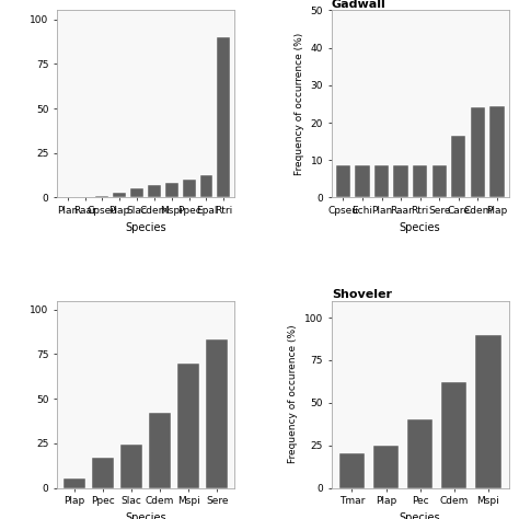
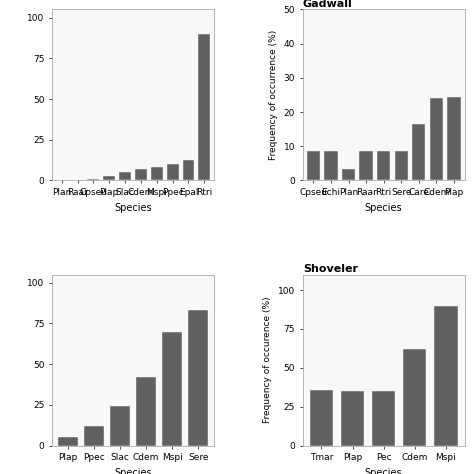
Plan: 8.5 -> 3.5
Ppec: 17 -> 12
Shoveler/Tmar: 20 -> 36
Shoveler/Plap: 25 -> 35
Shoveler/Pec: 40 -> 35
